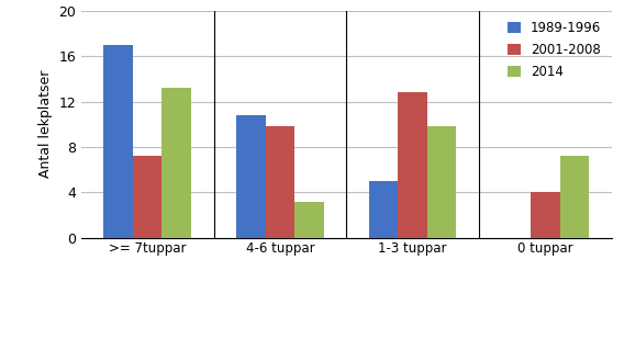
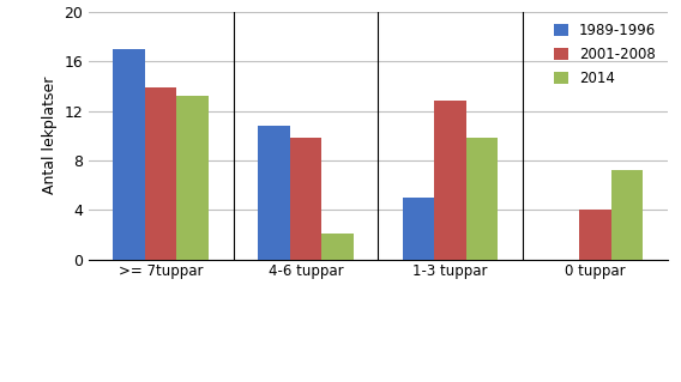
2001-2008/>= 7tuppar: 7.2 -> 13.9
2014/4-6 tuppar: 3.2 -> 2.1
